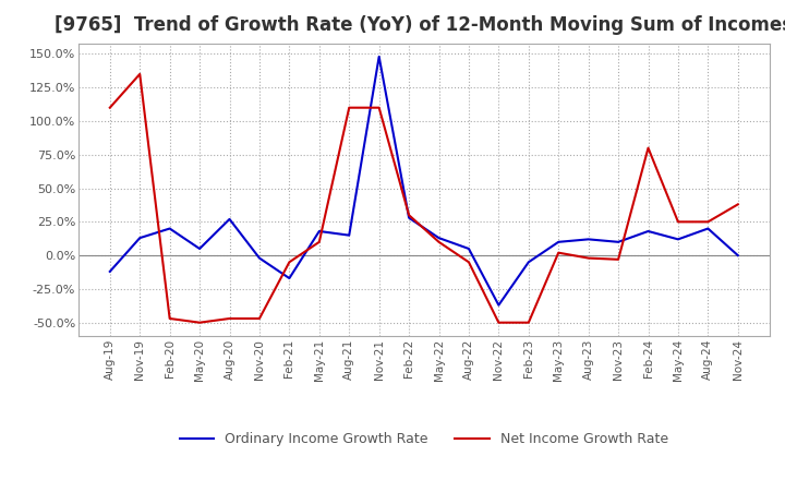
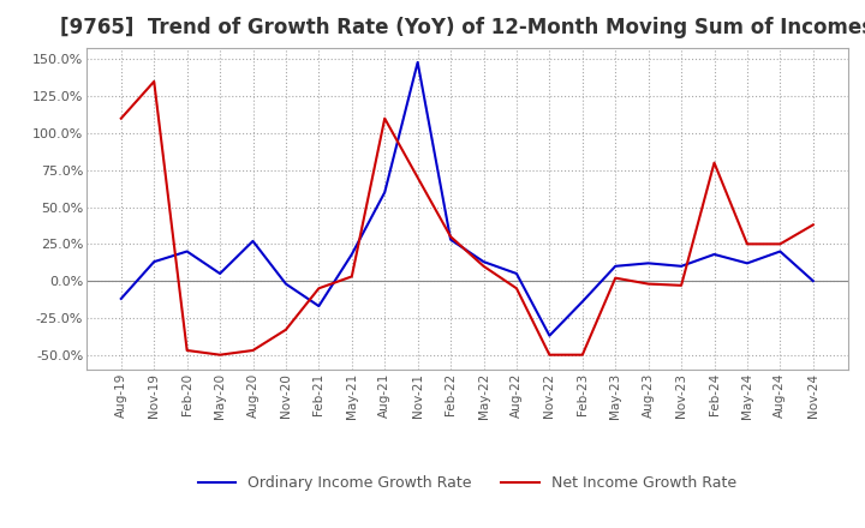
Net Income Growth Rate/Nov-20: -47% -> -33%
Net Income Growth Rate/May-21: 10% -> 3%
Ordinary Income Growth Rate/Aug-21: 15% -> 60%
Net Income Growth Rate/Nov-21: 110% -> 70%
Ordinary Income Growth Rate/Feb-23: -5% -> -14%
